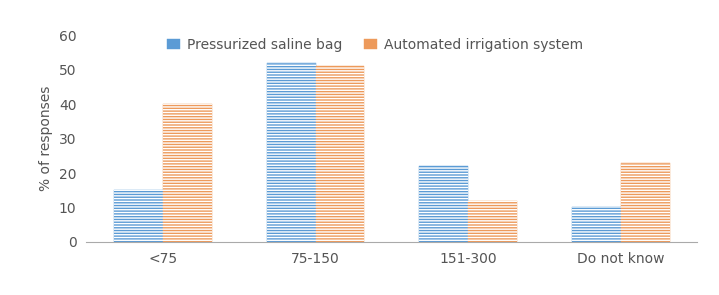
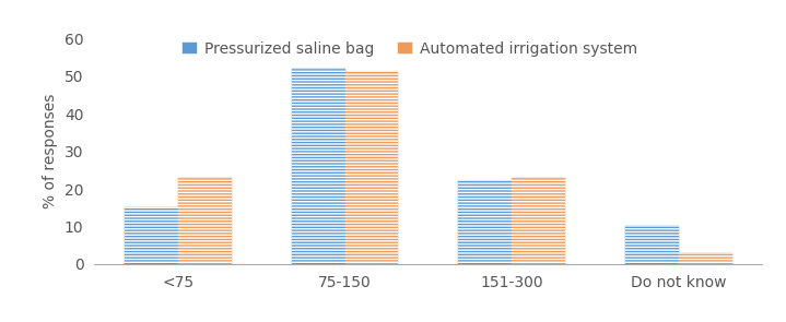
Automated irrigation system/<75: 40 -> 23
Automated irrigation system/151-300: 12 -> 23
Automated irrigation system/Do not know: 23 -> 3
